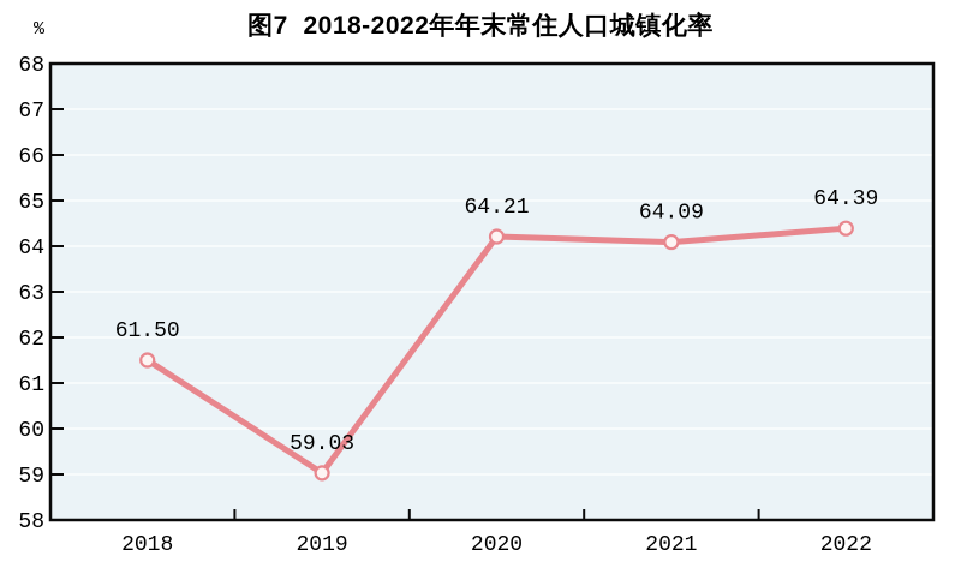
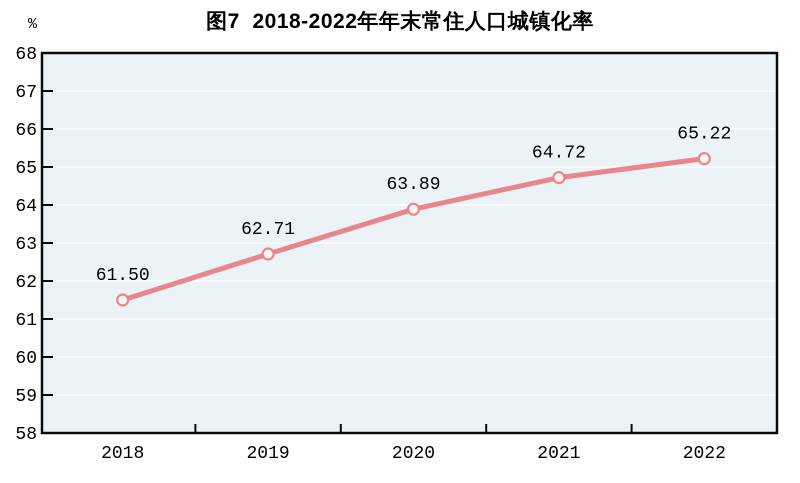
2019: 59.03 -> 62.71
2020: 64.21 -> 63.89
2021: 64.09 -> 64.72
2022: 64.39 -> 65.22
